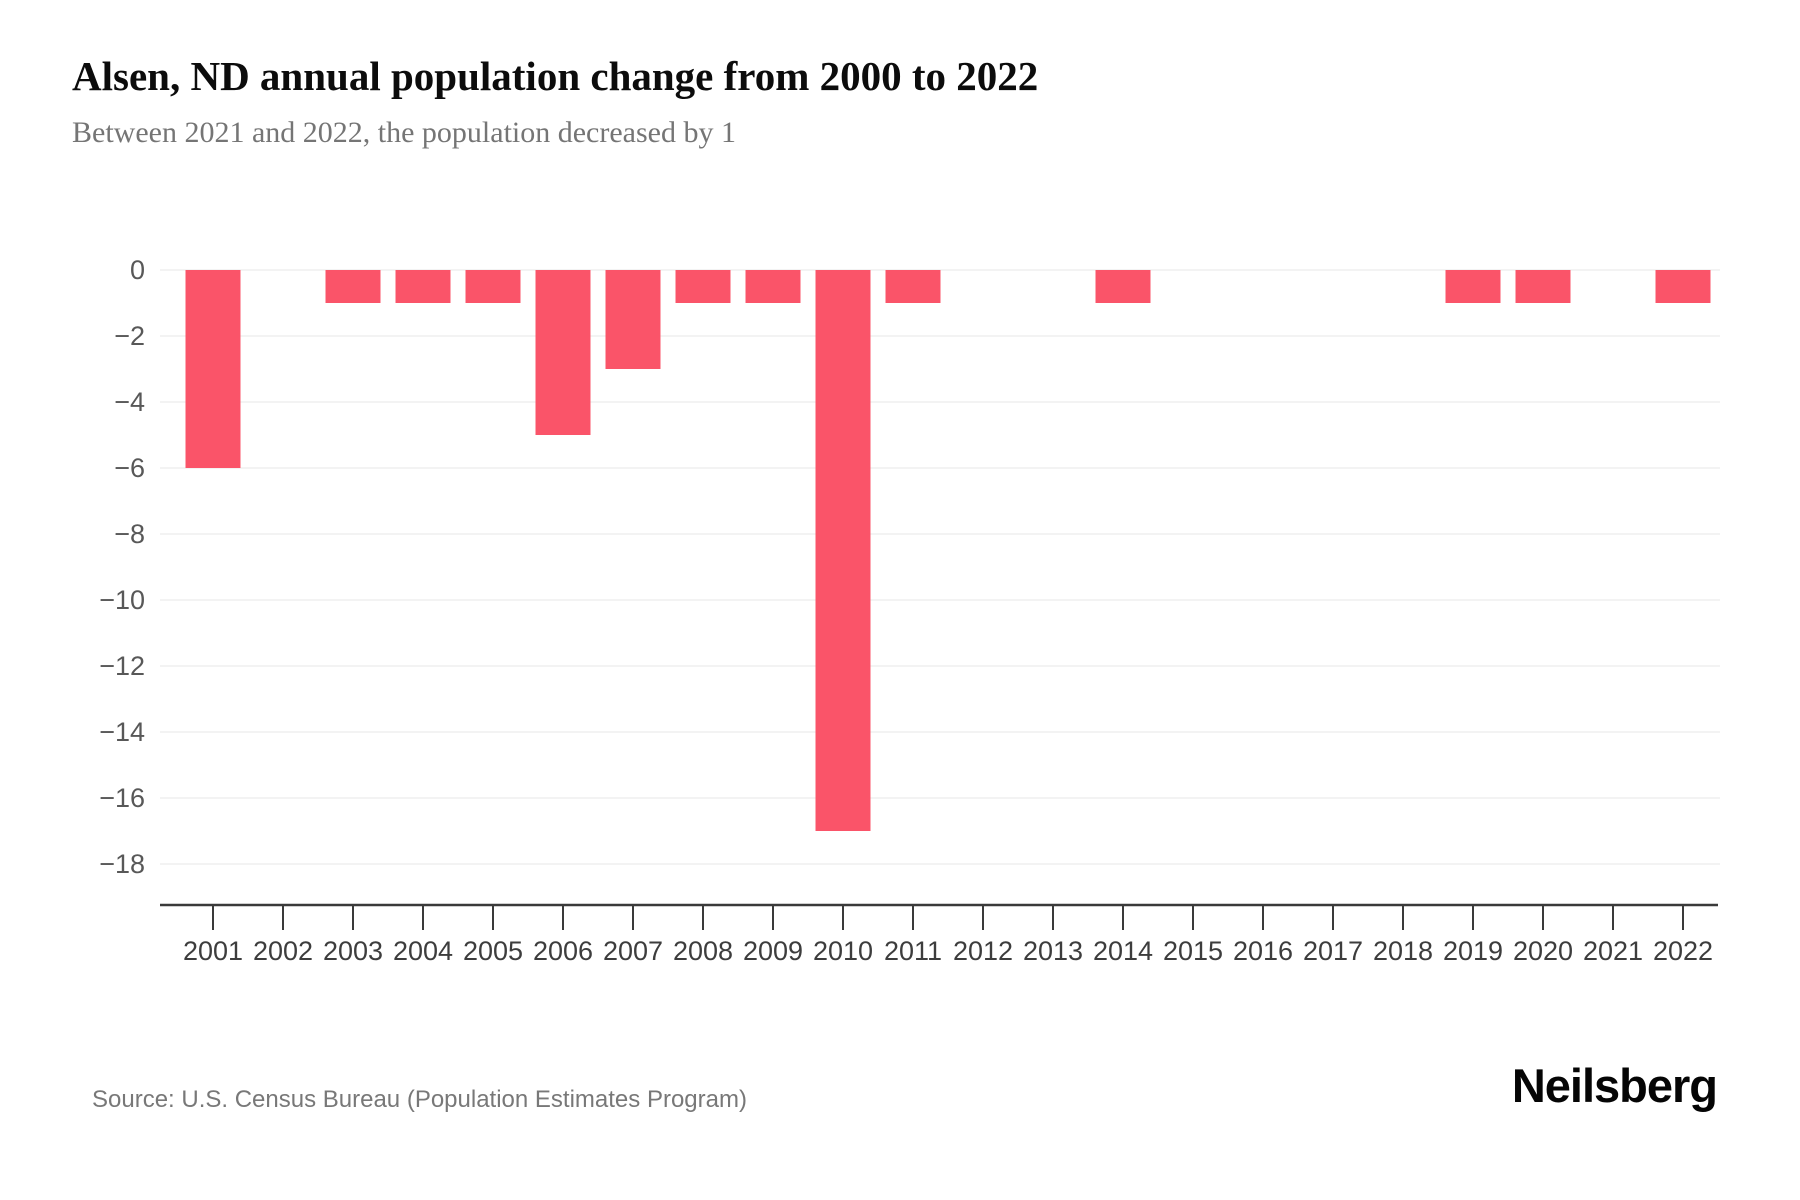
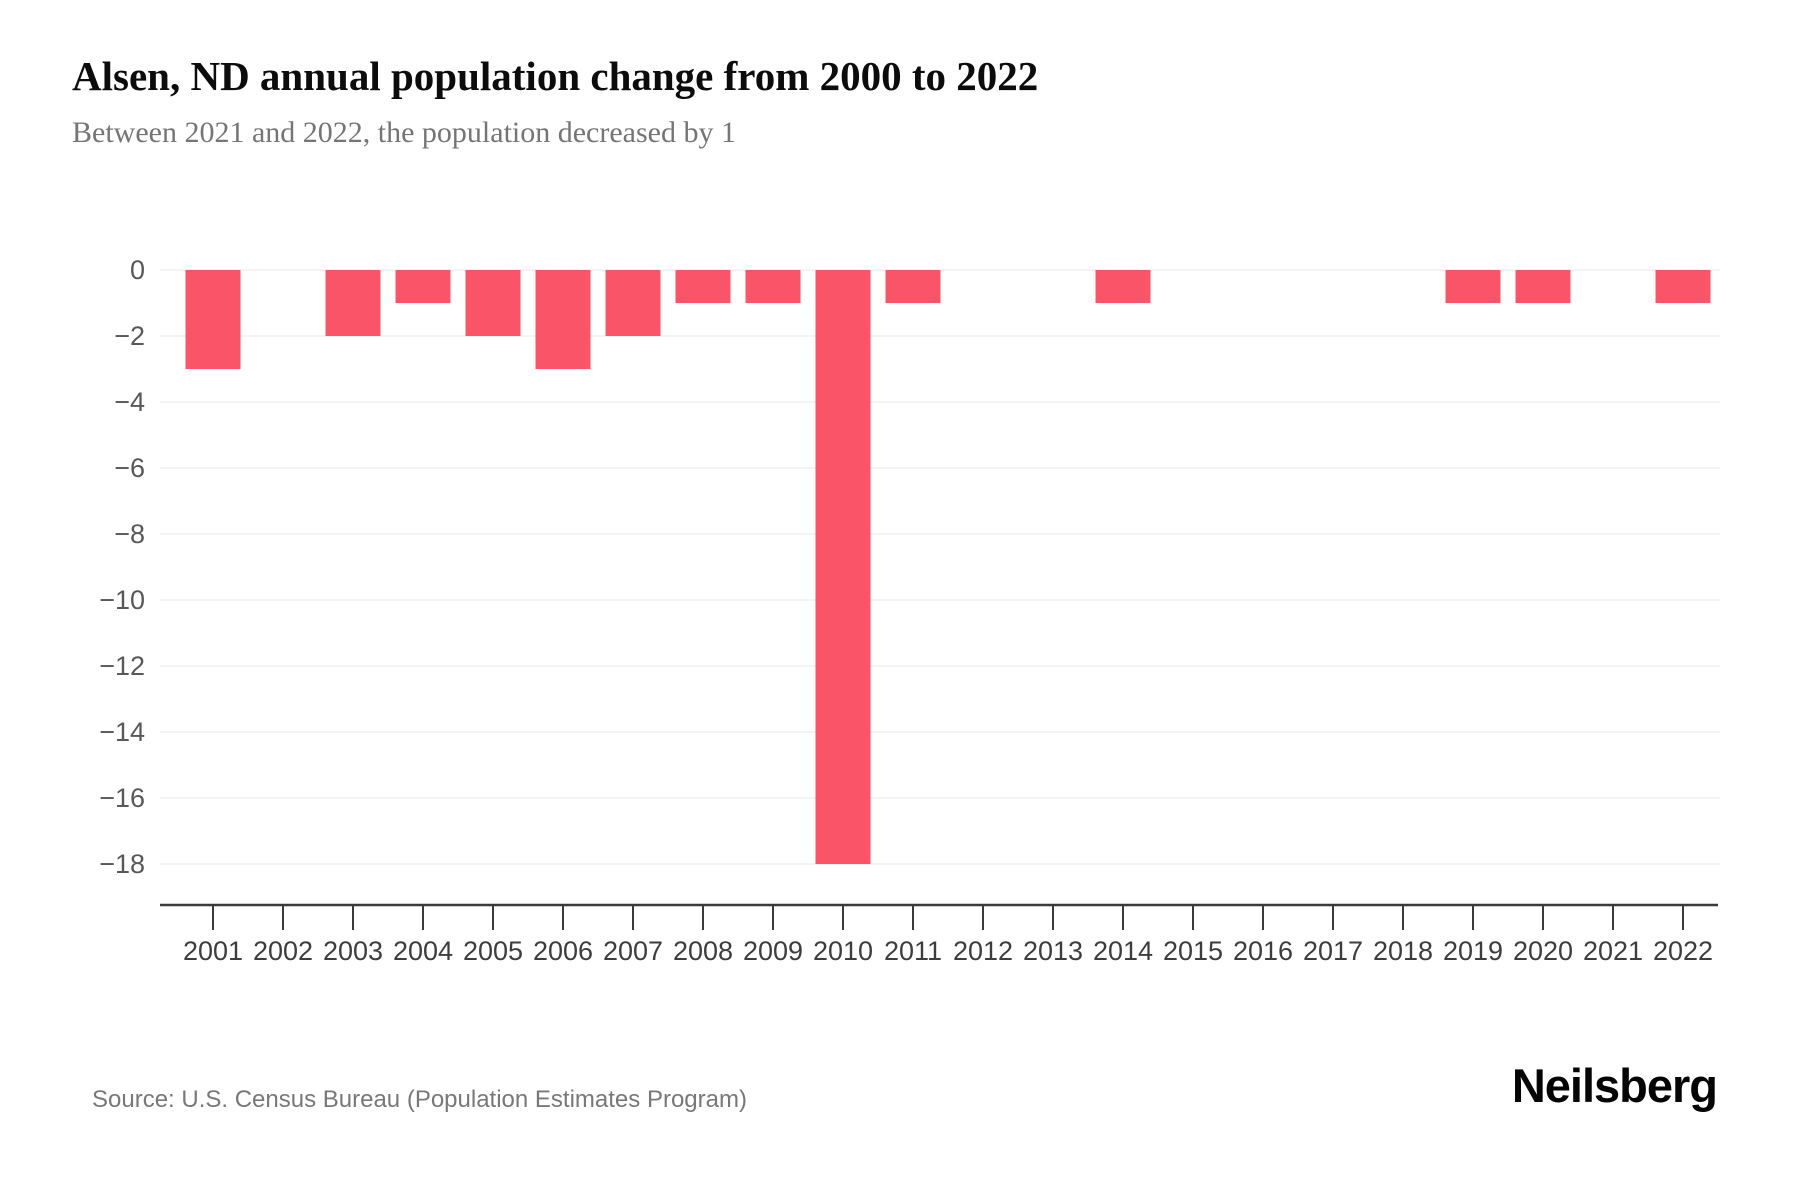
2001: -6 -> -3
2003: -1 -> -2
2005: -1 -> -2
2006: -5 -> -3
2007: -3 -> -2
2010: -17 -> -18
